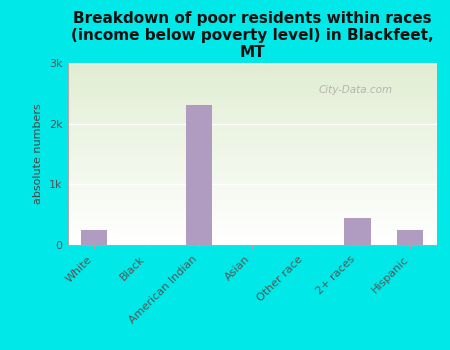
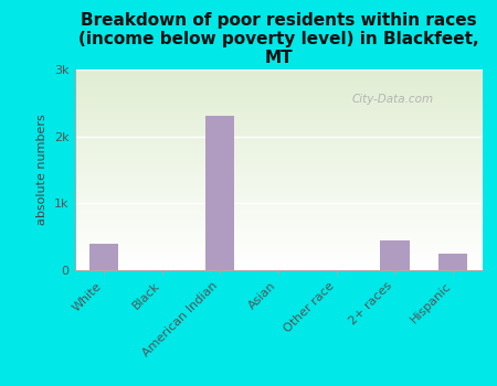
White: 0.24k -> 0.40k
